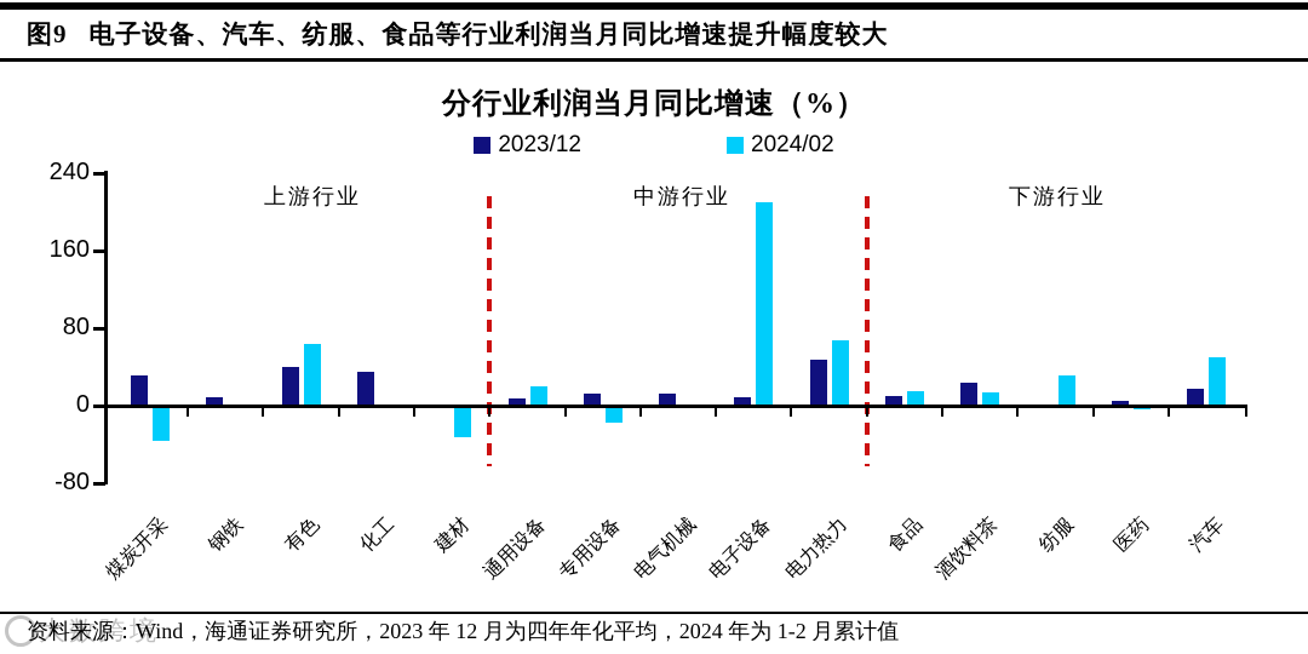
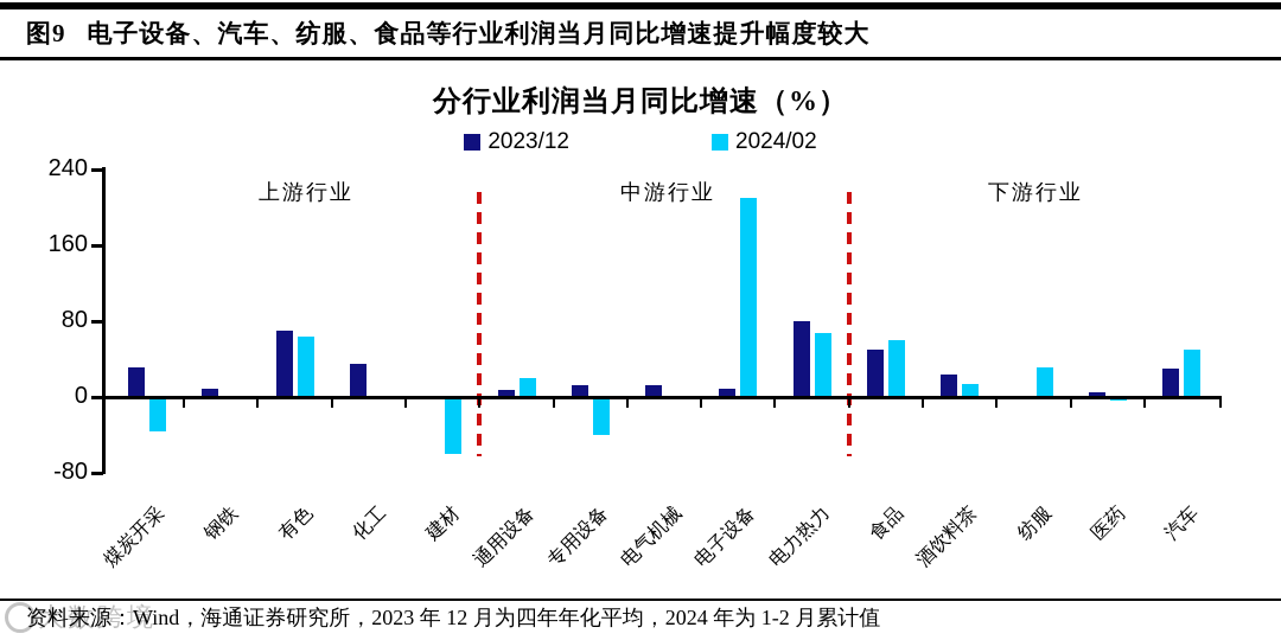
2023/12/有色: 40 -> 70
2024/02/建材: -30 -> -60
2024/02/专用设备: -20 -> -40
2023/12/电力热力: 50 -> 80
2023/12/食品: 10 -> 50
2024/02/食品: 20 -> 60
2023/12/汽车: 20 -> 30
